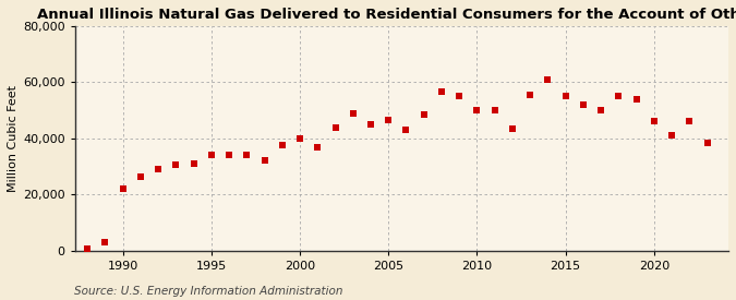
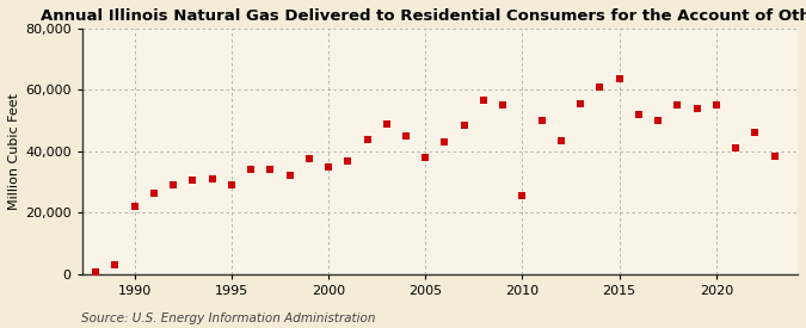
1995: 34,000 -> 29,000
2000: 40,000 -> 35,000
2005: 46,500 -> 38,000
2010: 50,000 -> 25,500
2015: 55,000 -> 63,500
2020: 46,000 -> 55,000
